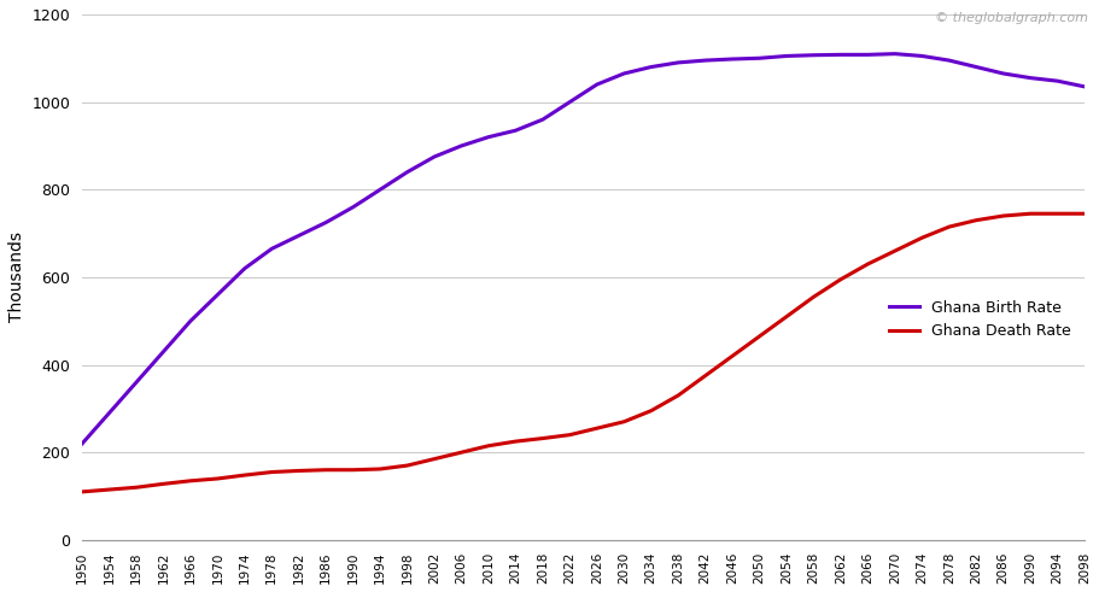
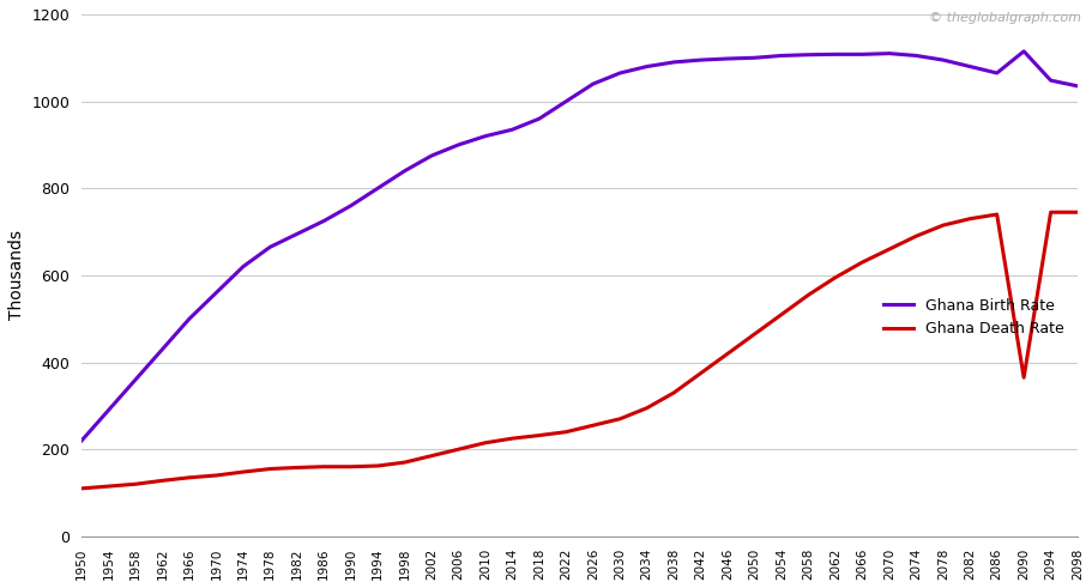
Ghana Birth Rate/2090: 1055 -> 1115
Ghana Death Rate/2090: 745 -> 365
